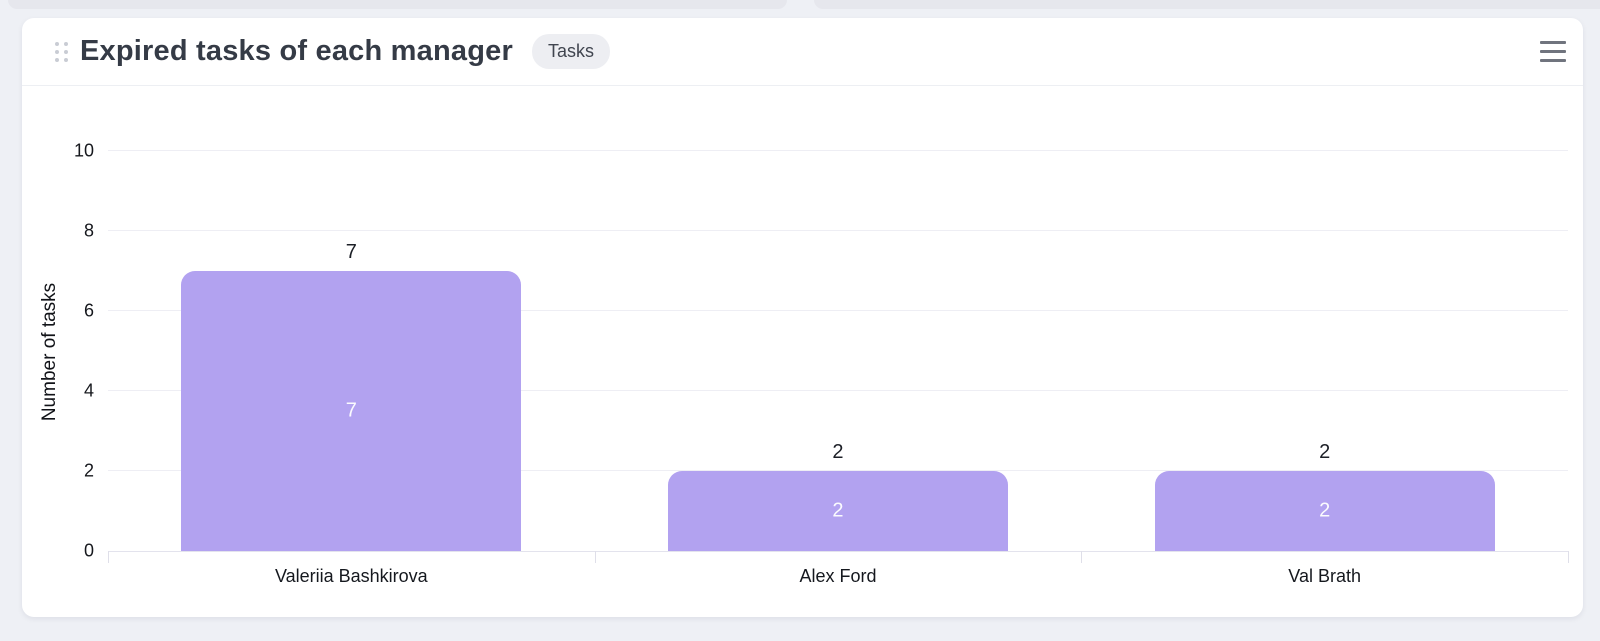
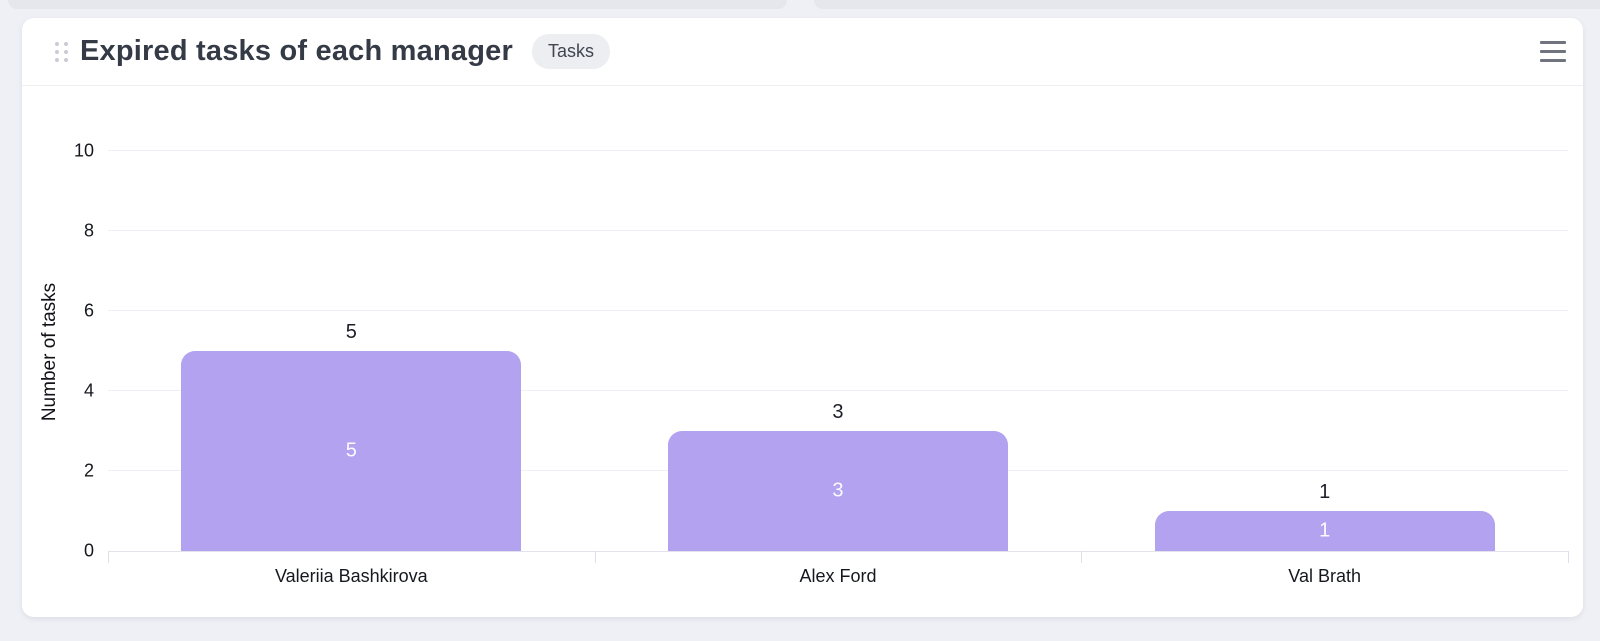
Valeriia Bashkirova: 7 -> 5
Alex Ford: 2 -> 3
Val Brath: 2 -> 1
